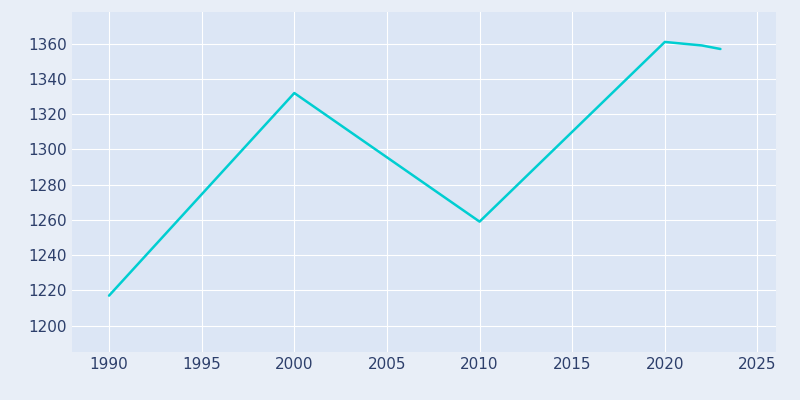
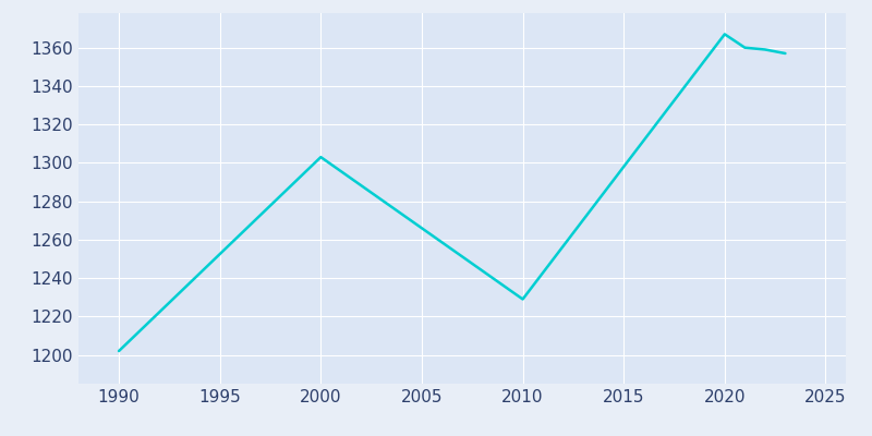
1990: 1217 -> 1202
2000: 1332 -> 1303
2010: 1259 -> 1229
2020: 1361 -> 1367
